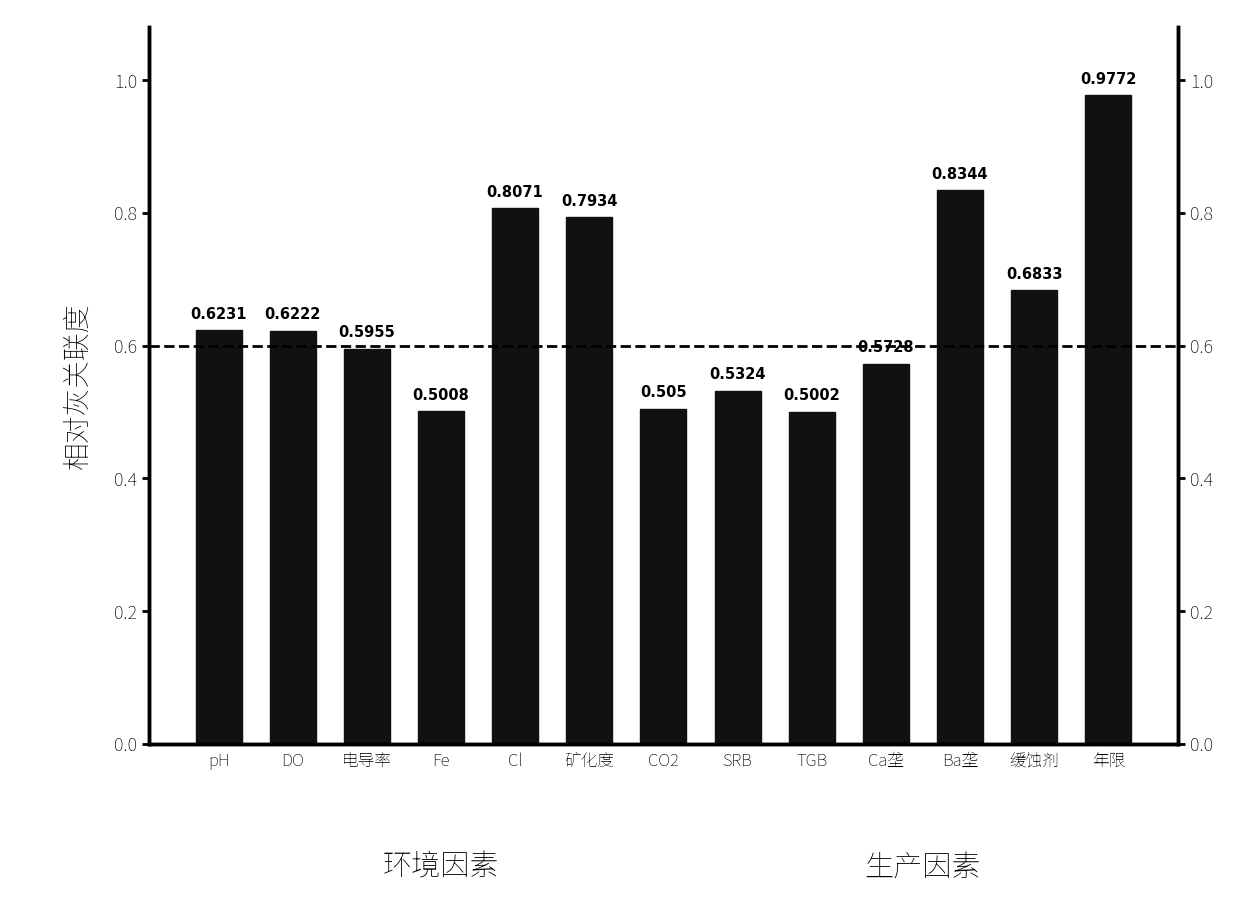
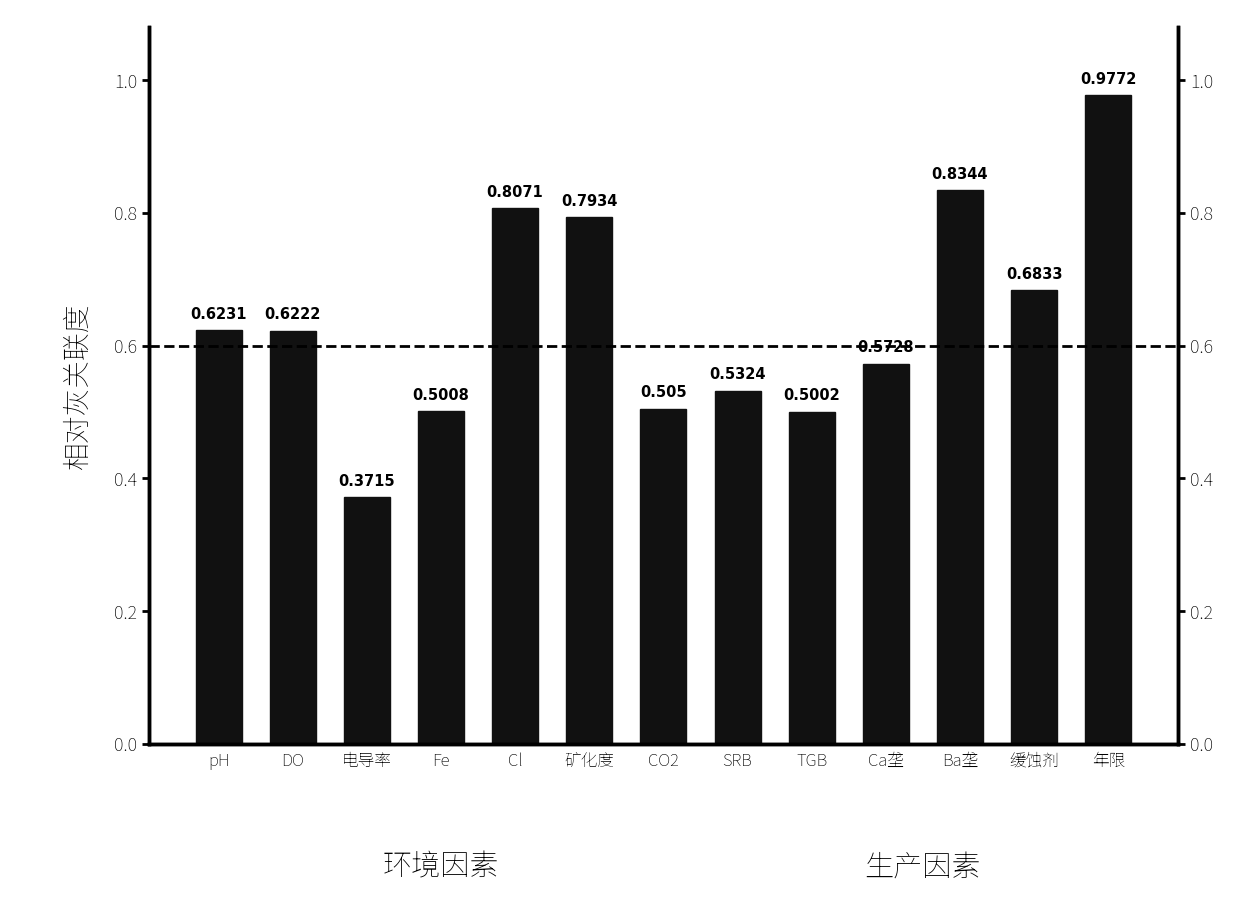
电导率: 0.5955 -> 0.3715
